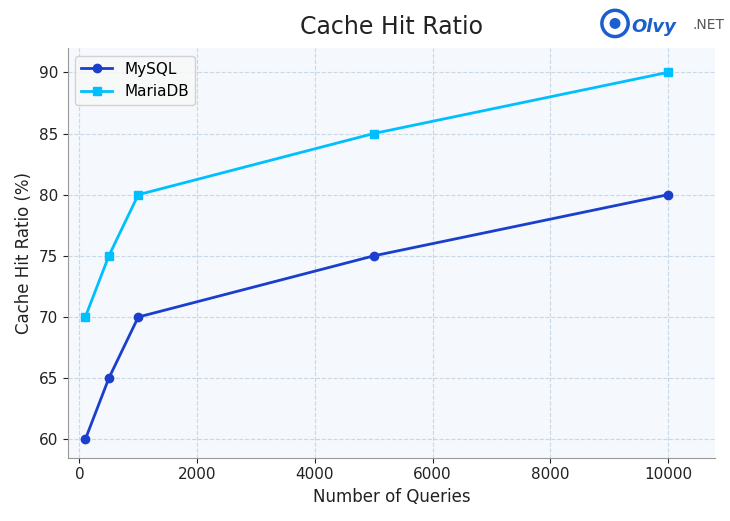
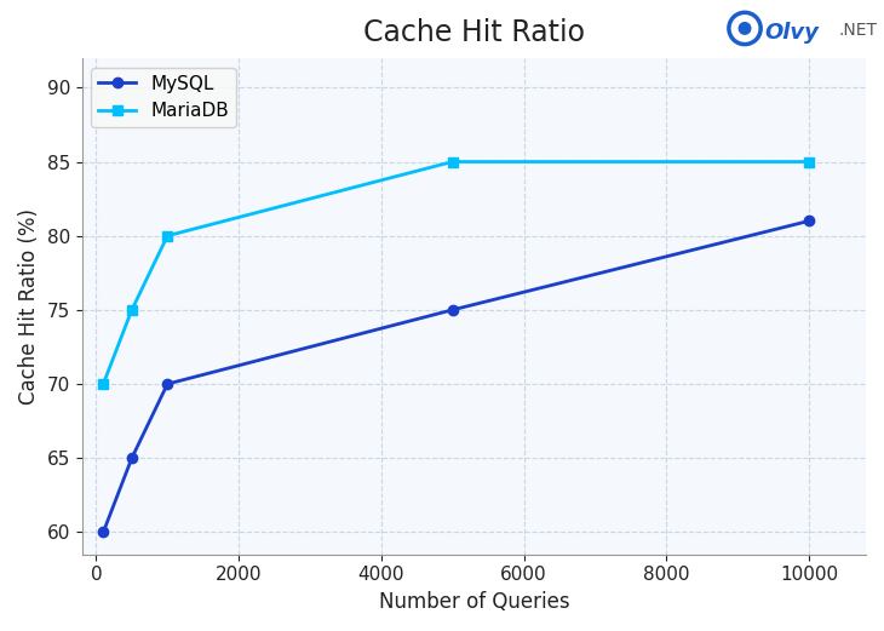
MySQL/10000: 80 -> 81
MariaDB/10000: 90 -> 85
